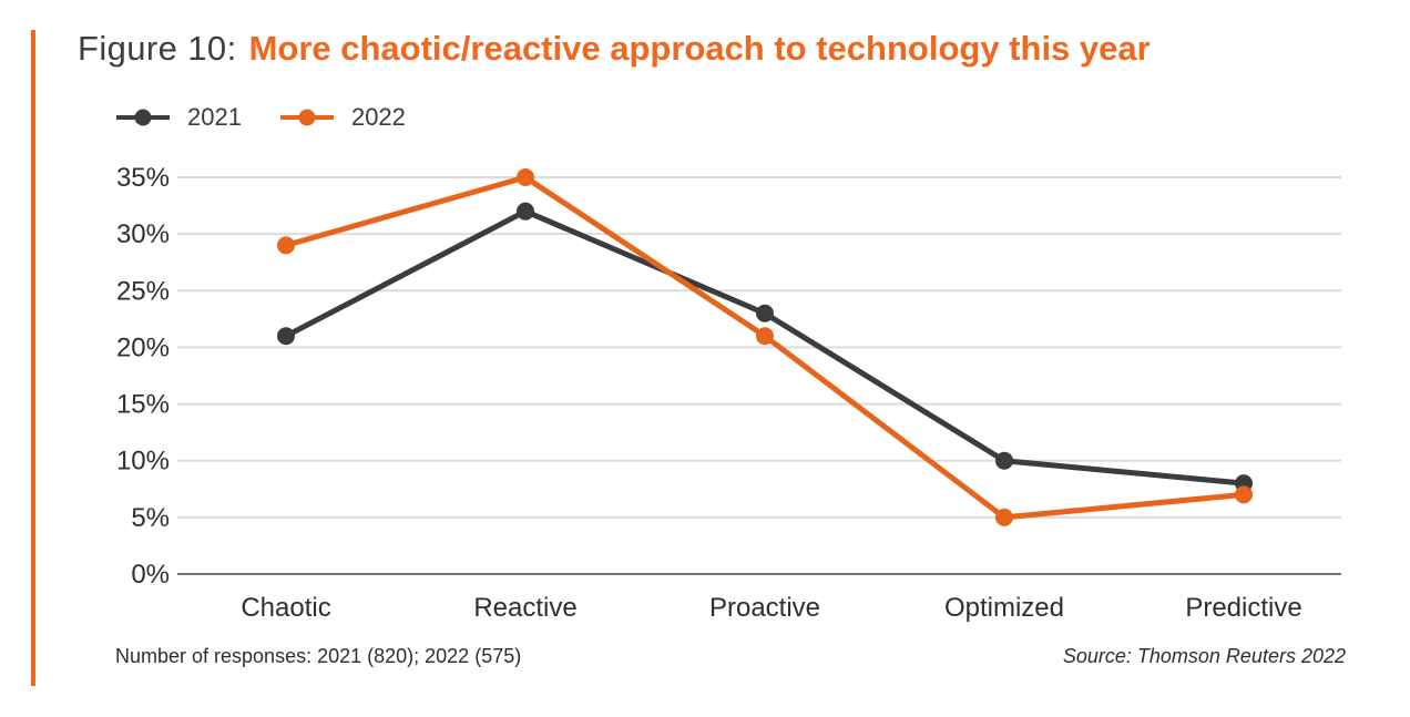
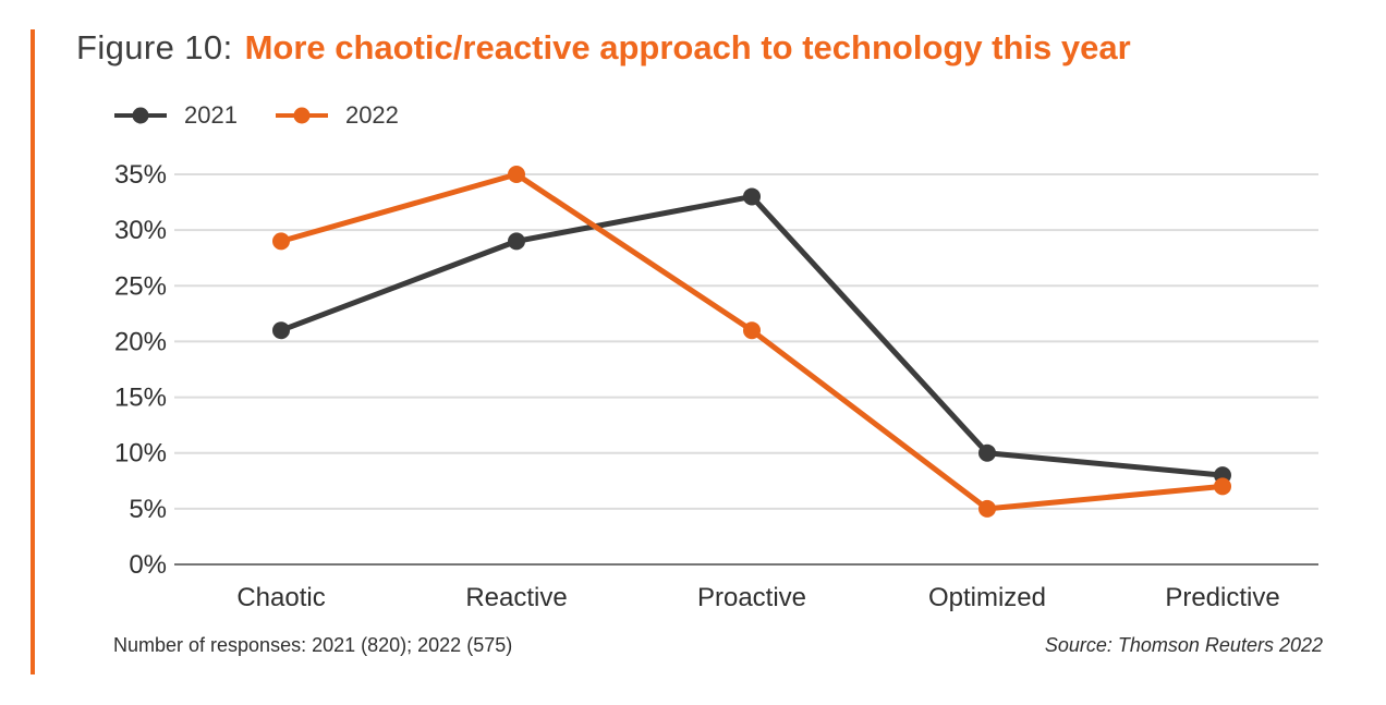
2021/Reactive: 32% -> 29%
2021/Proactive: 23% -> 33%
